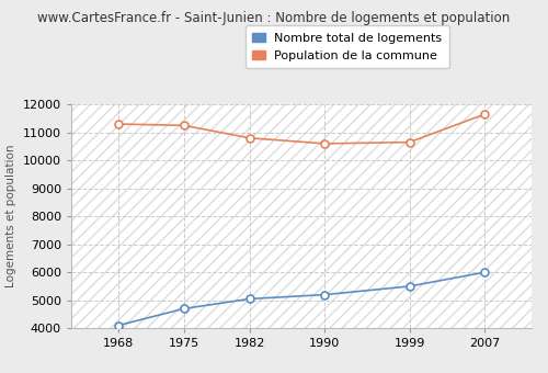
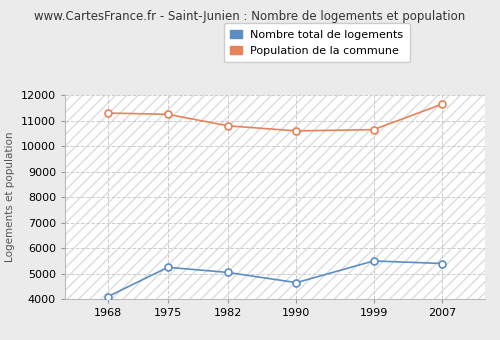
Nombre total de logements/1975: 4700 -> 5250
Nombre total de logements/1990: 5200 -> 4650
Nombre total de logements/2007: 6000 -> 5400
